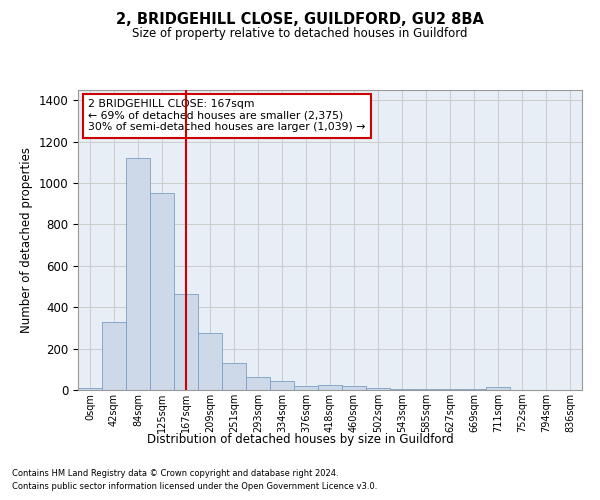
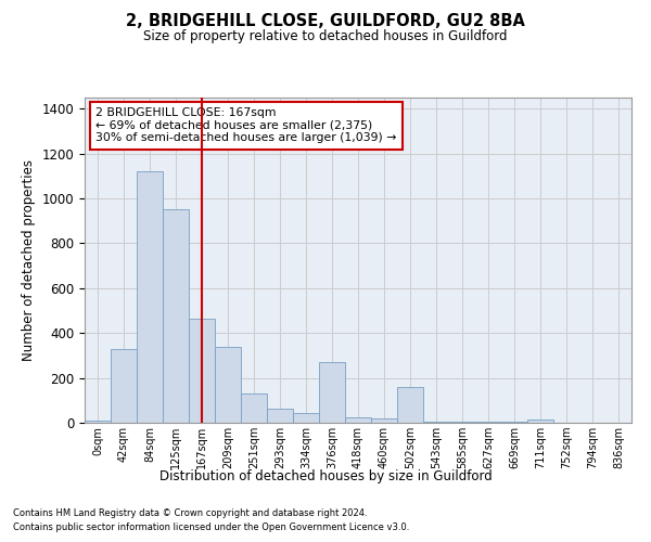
209sqm: 275 -> 340
376sqm: 18 -> 270
502sqm: 10 -> 160
